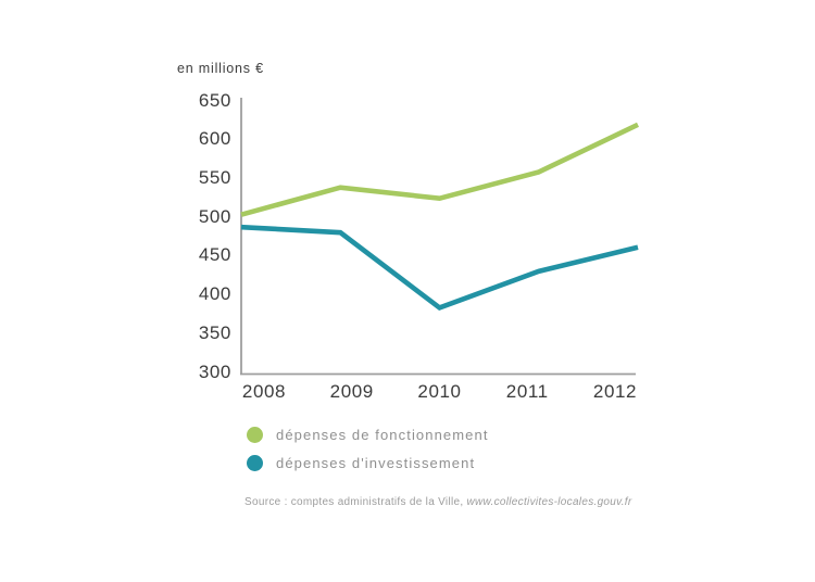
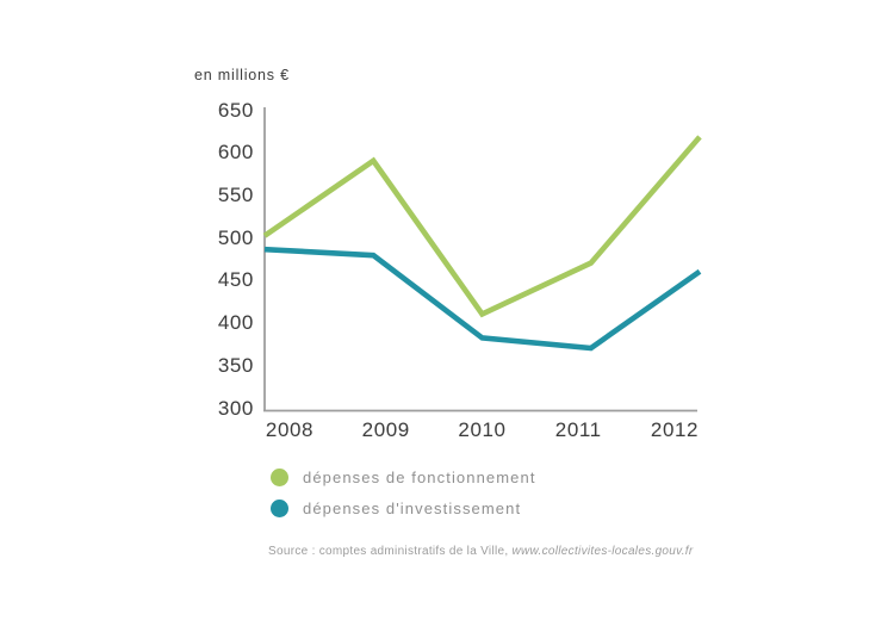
dépenses de fonctionnement/2009: 540 -> 590
dépenses de fonctionnement/2010: 520 -> 410
dépenses de fonctionnement/2011: 560 -> 470
dépenses d'investissement/2011: 430 -> 370
